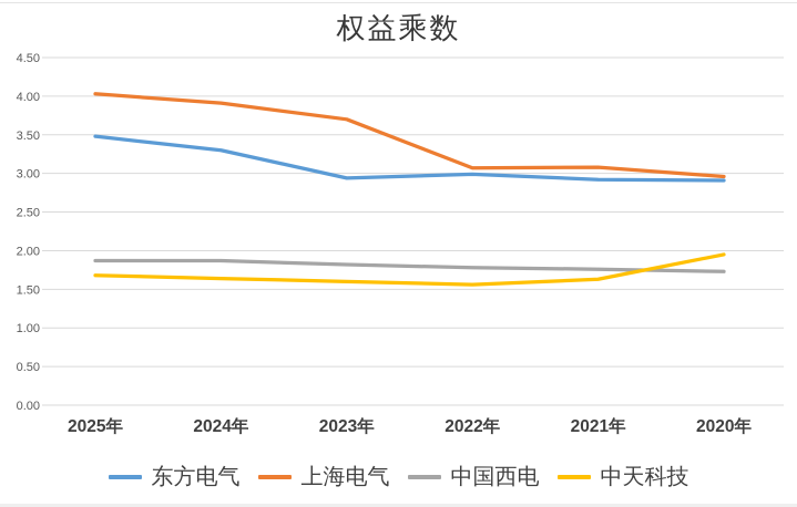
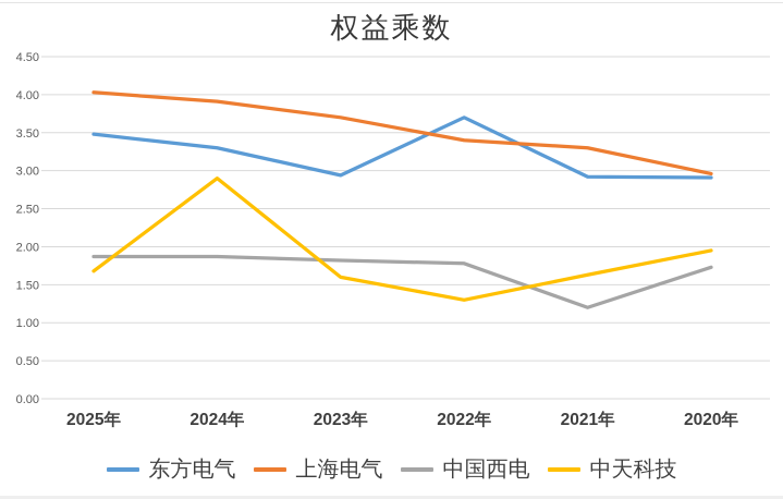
中天科技/2024年: 1.6 -> 2.9
东方电气/2022年: 3.0 -> 3.7
上海电气/2022年: 3.1 -> 3.4
中天科技/2022年: 1.6 -> 1.3
上海电气/2021年: 3.1 -> 3.3
中国西电/2021年: 1.8 -> 1.2
